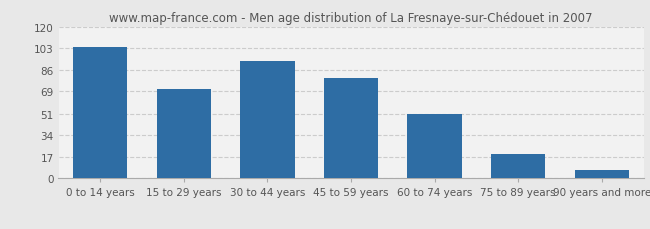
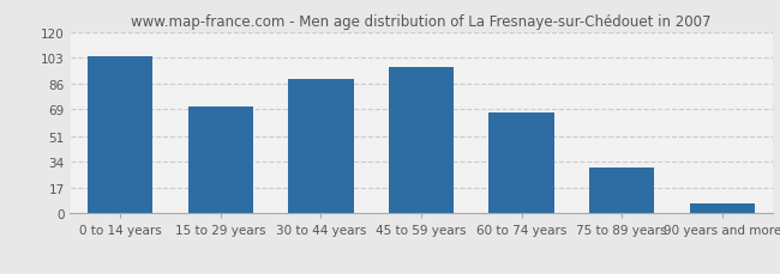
30 to 44 years: 93 -> 89
45 to 59 years: 79 -> 97
60 to 74 years: 51 -> 67
75 to 89 years: 19 -> 30
